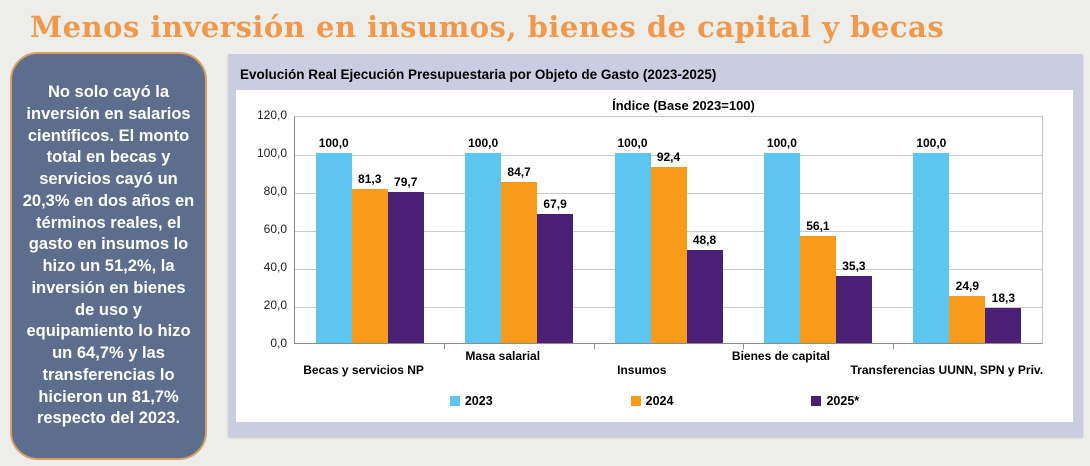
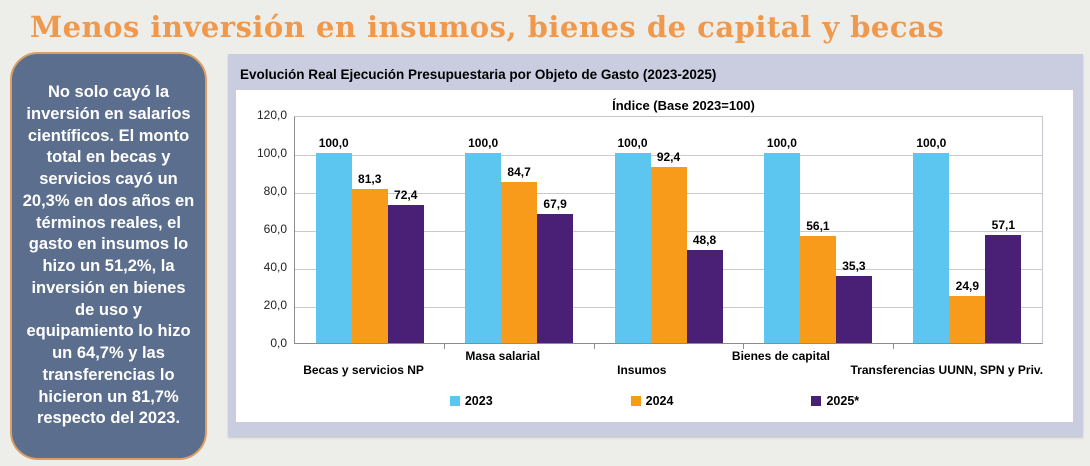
2025*/Becas y servicios NP: 79,7 -> 72,4
2025*/Transferencias UUNN, SPN y Priv.: 18,3 -> 57,1
